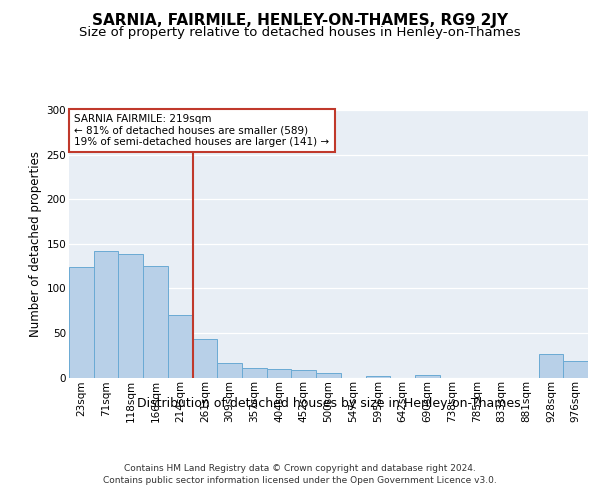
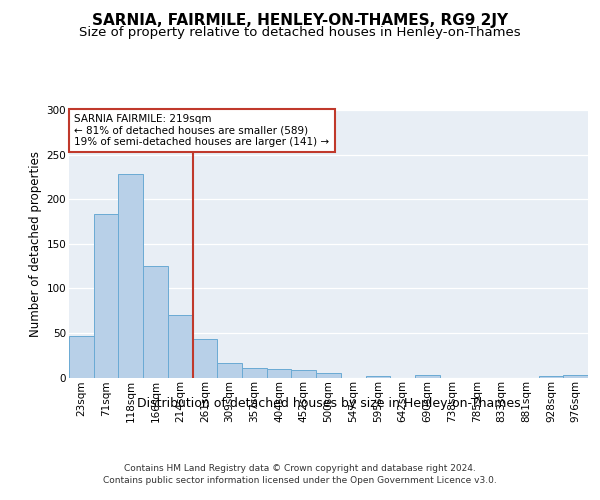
23sqm: 124 -> 46
71sqm: 142 -> 183
118sqm: 138 -> 228
928sqm: 26 -> 2
976sqm: 18 -> 3
